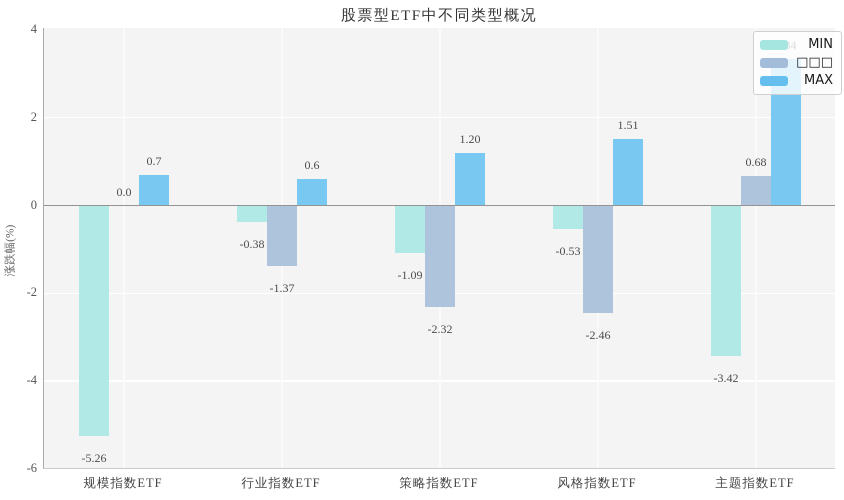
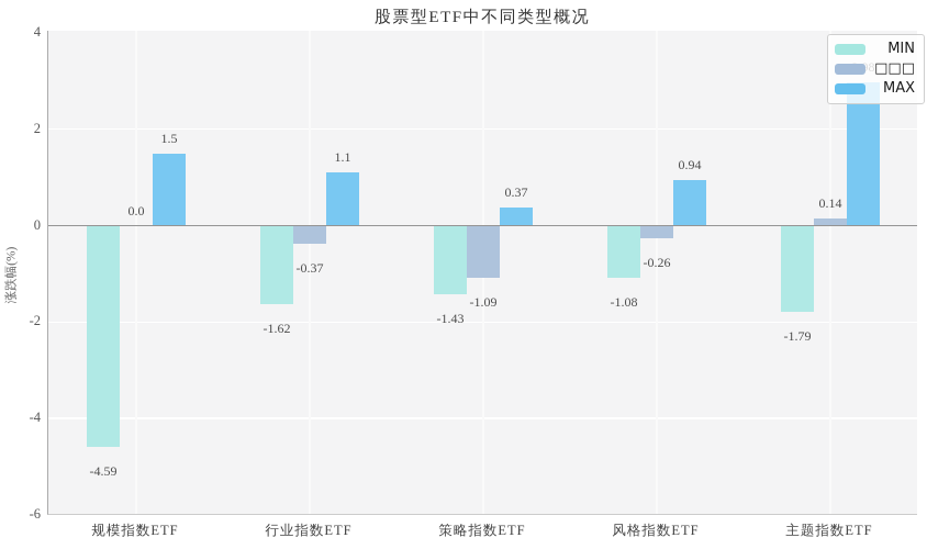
MIN/规模指数ETF: -5.26 -> -4.59
MAX/规模指数ETF: 0.7 -> 1.5
MIN/行业指数ETF: -0.38 -> -1.62
□□□/行业指数ETF: -1.37 -> -0.37
MAX/行业指数ETF: 0.6 -> 1.1
MIN/策略指数ETF: -1.09 -> -1.43
□□□/策略指数ETF: -2.32 -> -1.09
MAX/策略指数ETF: 1.20 -> 0.37
MIN/风格指数ETF: -0.53 -> -1.08
□□□/风格指数ETF: -2.46 -> -0.26
MAX/风格指数ETF: 1.51 -> 0.94
MIN/主题指数ETF: -3.42 -> -1.79
□□□/主题指数ETF: 0.68 -> 0.14
MAX/主题指数ETF: 3.34 -> 2.98
